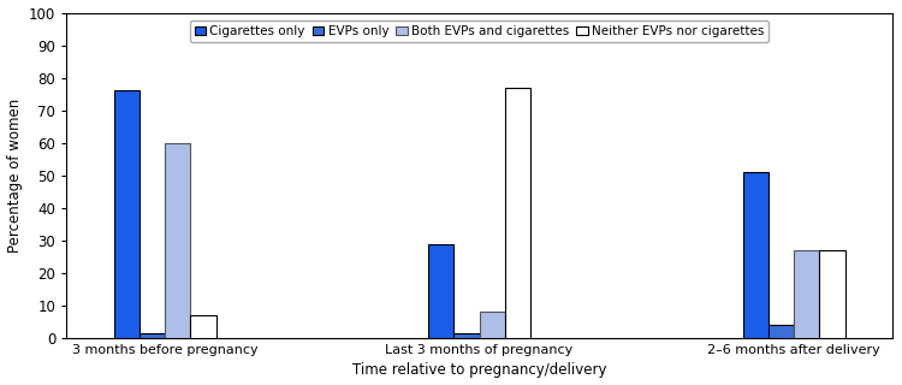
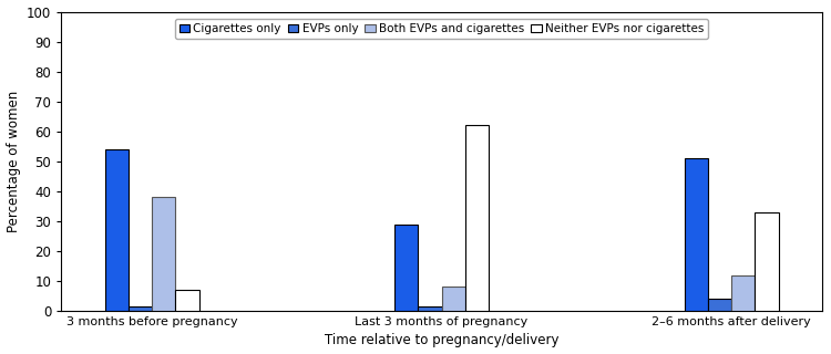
Cigarettes only/3 months before pregnancy: 76 -> 54
Both EVPs and cigarettes/3 months before pregnancy: 60 -> 38
Neither EVPs nor cigarettes/Last 3 months of pregnancy: 77 -> 62
Both EVPs and cigarettes/2–6 months after delivery: 27 -> 12
Neither EVPs nor cigarettes/2–6 months after delivery: 27 -> 33
